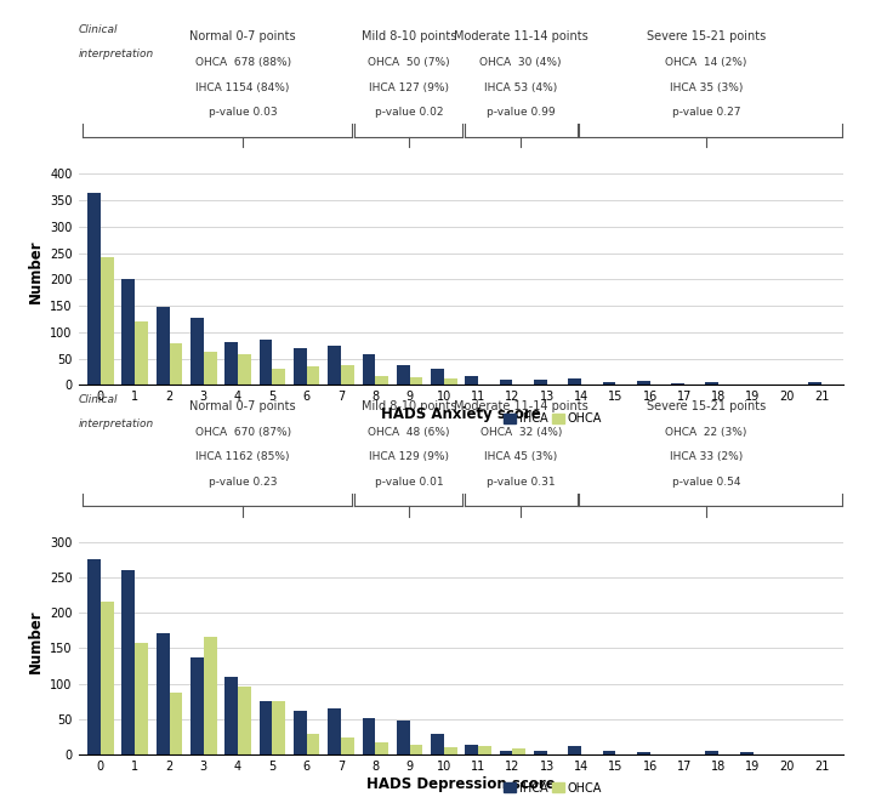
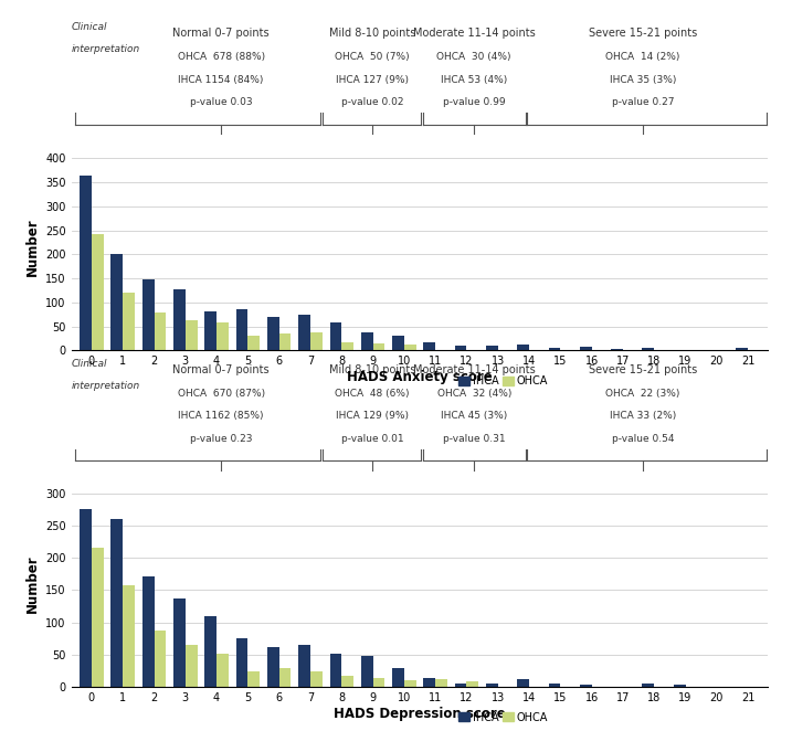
OHCA/3: 166 -> 66
OHCA/4: 96 -> 51
OHCA/5: 76 -> 24
